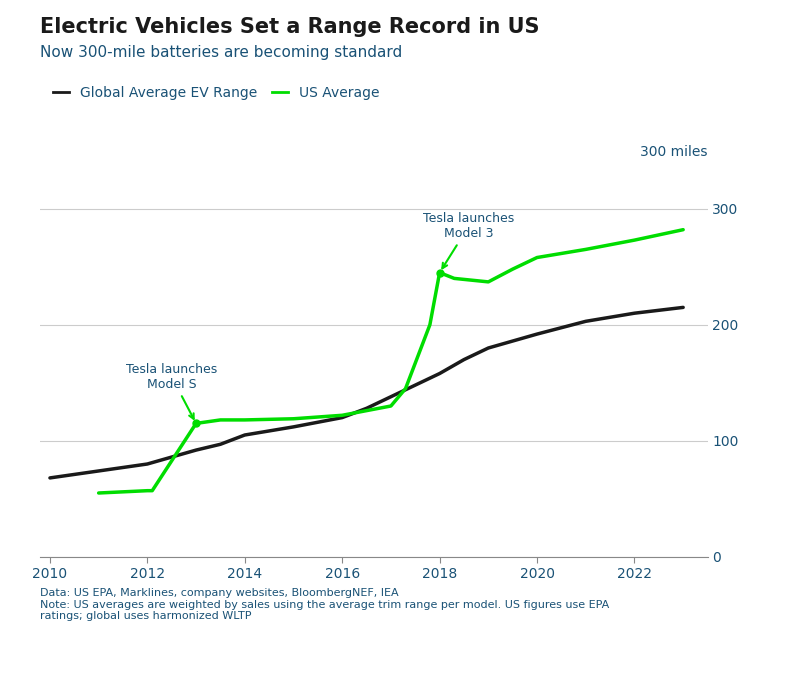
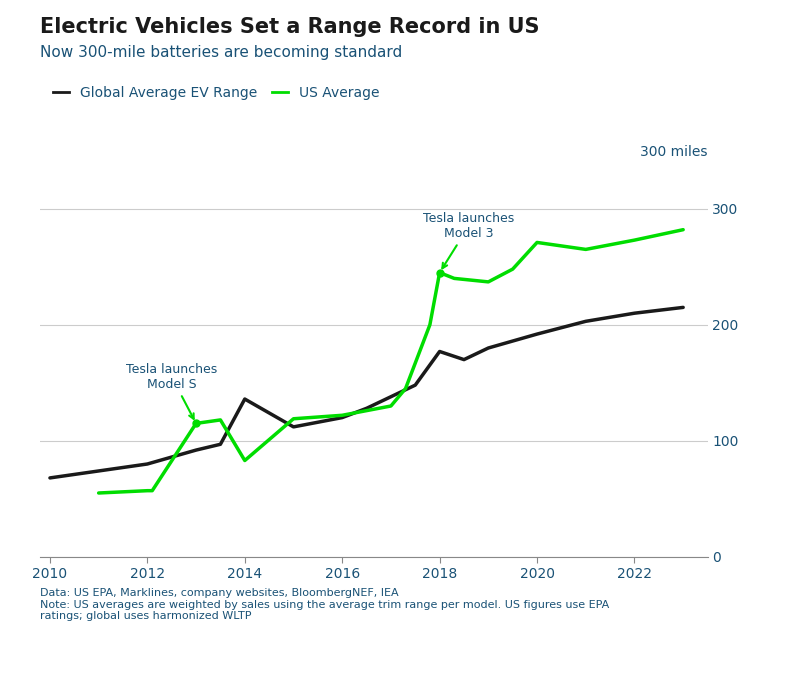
Global Average EV Range/2014: 105 -> 136
US Average/2014: 118 -> 83
Global Average EV Range/2018: 158 -> 177
US Average/2020: 258 -> 271
